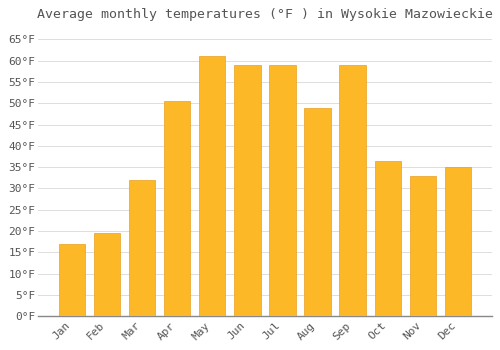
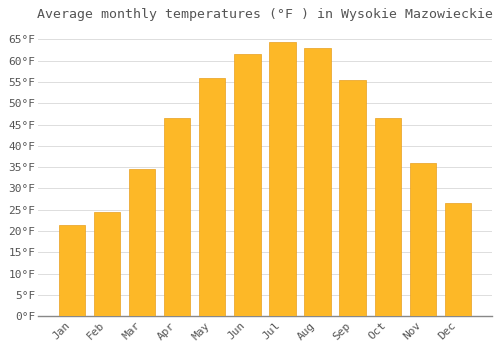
Jan: 17.0°F -> 21.5°F
Feb: 19.5°F -> 24.5°F
Mar: 32.0°F -> 34.5°F
Apr: 50.5°F -> 46.5°F
May: 61.0°F -> 56.0°F
Jun: 59.0°F -> 61.5°F
Jul: 59.0°F -> 64.5°F
Aug: 49.0°F -> 63.0°F
Sep: 59.0°F -> 55.5°F
Oct: 36.5°F -> 46.5°F
Nov: 33.0°F -> 36.0°F
Dec: 35.0°F -> 26.5°F
